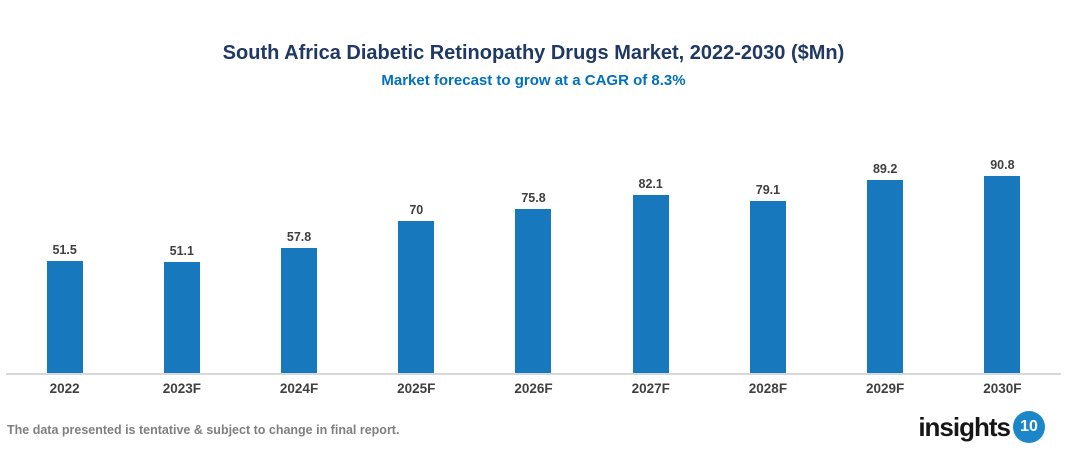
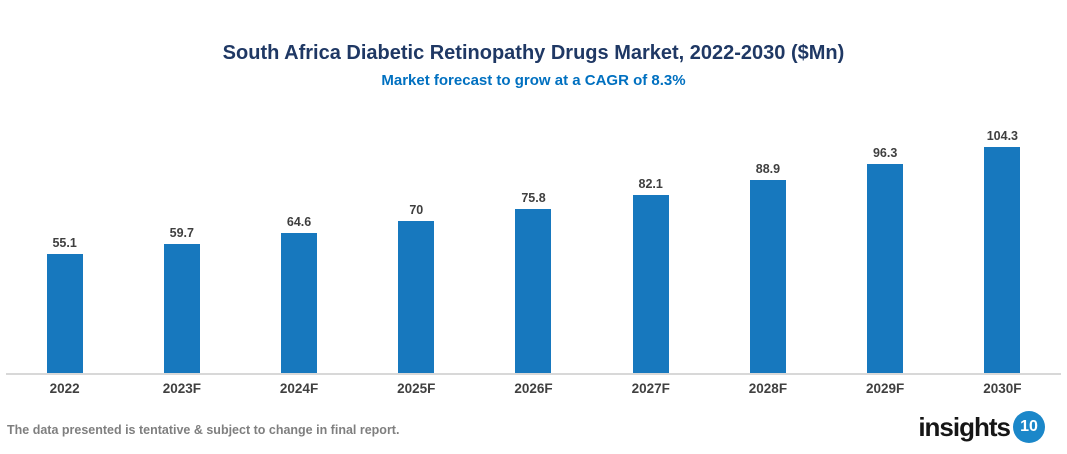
2022: 51.5 -> 55.1
2023F: 51.1 -> 59.7
2024F: 57.8 -> 64.6
2028F: 79.1 -> 88.9
2029F: 89.2 -> 96.3
2030F: 90.8 -> 104.3
